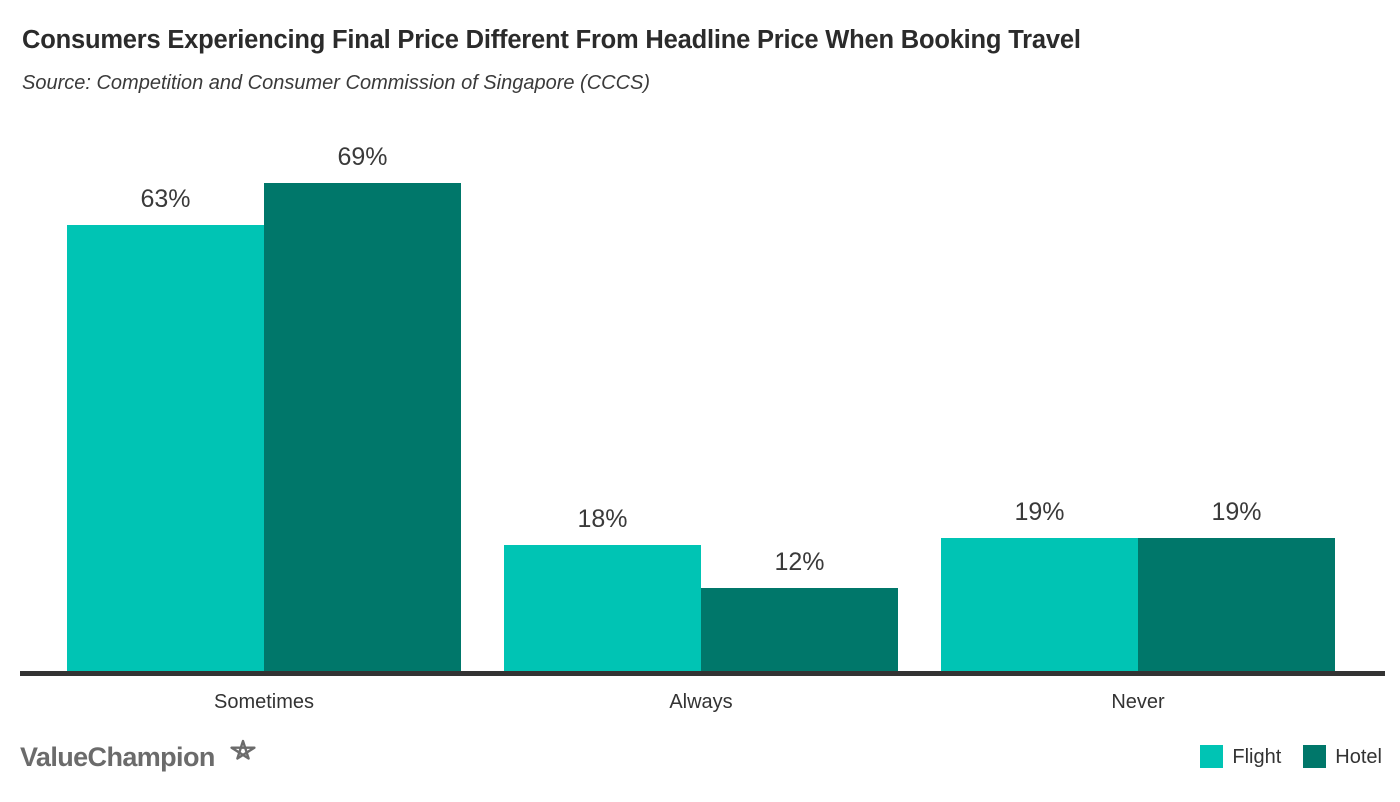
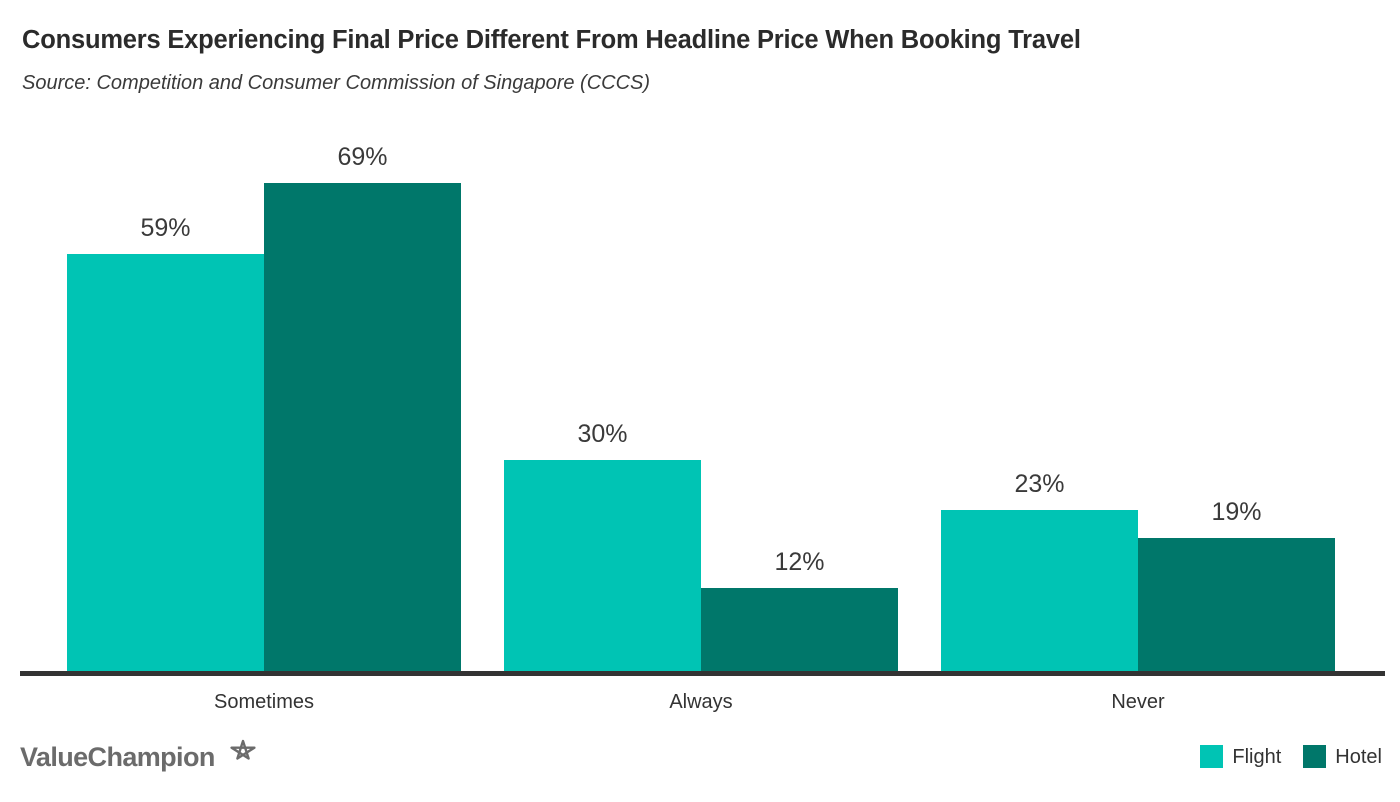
Flight/Sometimes: 63% -> 59%
Flight/Always: 18% -> 30%
Flight/Never: 19% -> 23%
